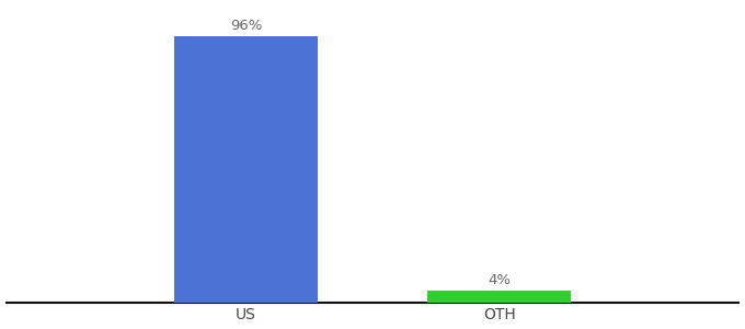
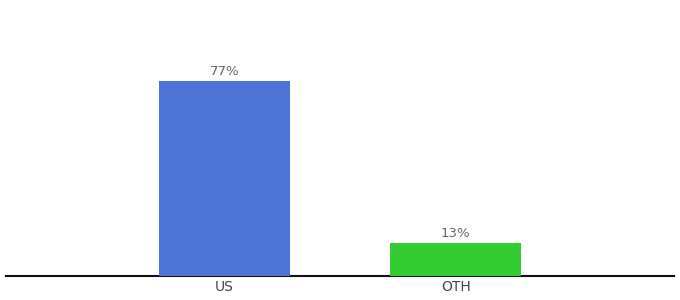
US: 96% -> 77%
OTH: 4% -> 13%
